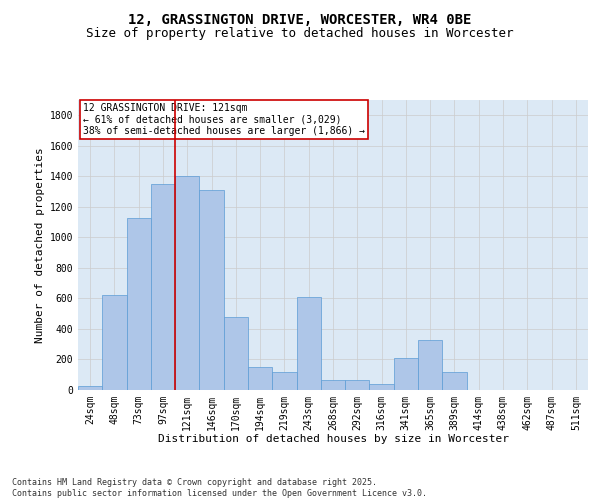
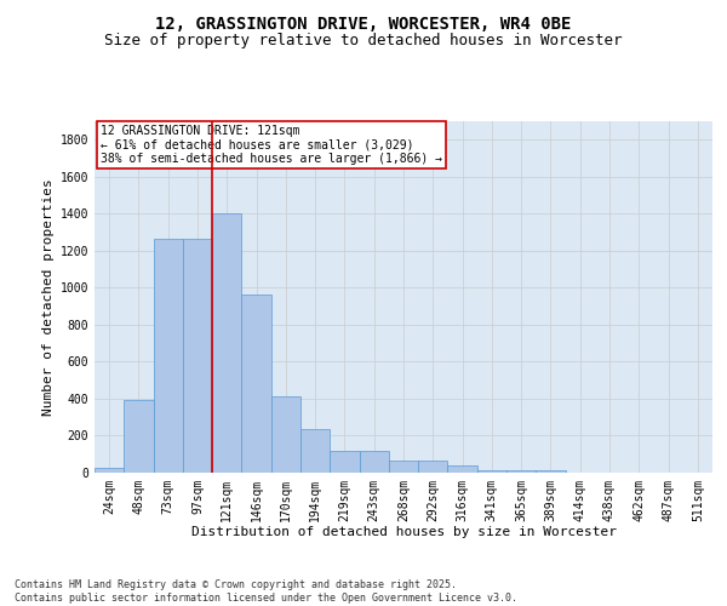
48sqm: 620 -> 390
73sqm: 1130 -> 1260
97sqm: 1350 -> 1260
146sqm: 1310 -> 960
170sqm: 480 -> 420
194sqm: 150 -> 240
243sqm: 610 -> 120
341sqm: 210 -> 20
365sqm: 330 -> 20
389sqm: 120 -> 10
